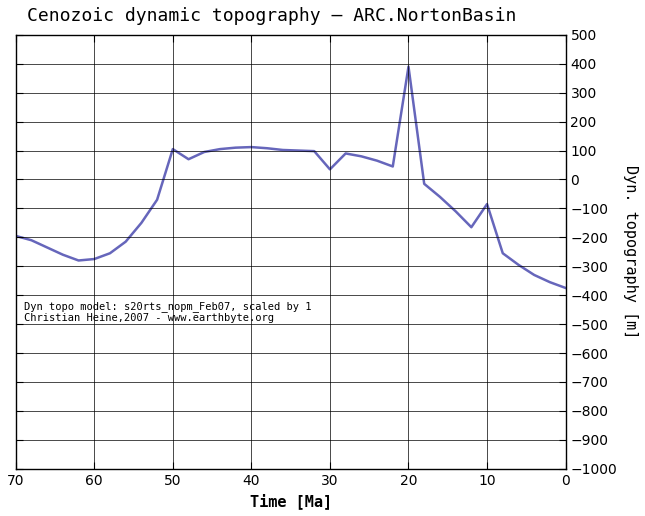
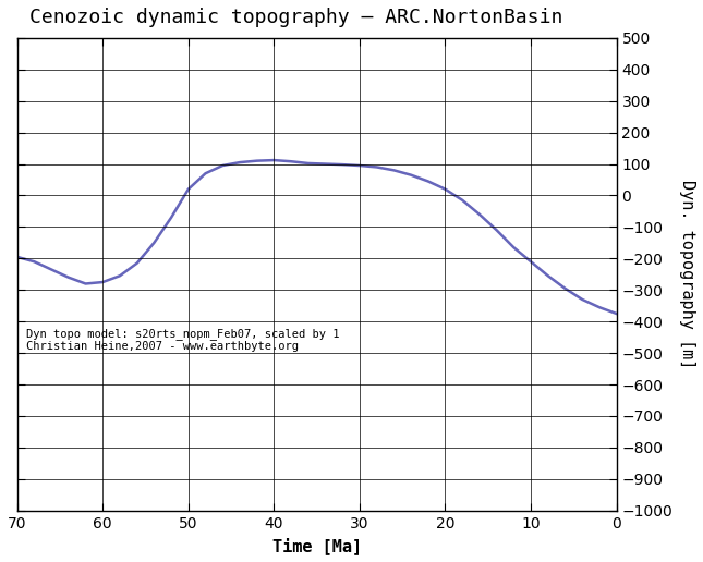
50: 105 -> 20
30: 35 -> 95
20: 390 -> 20
10: -85 -> -210
